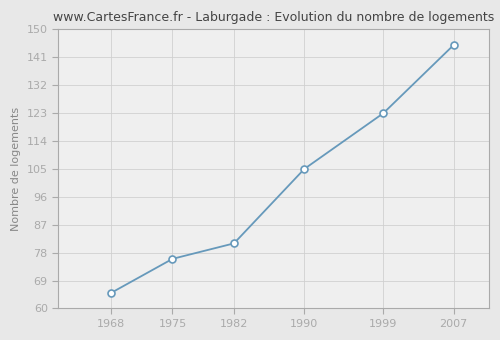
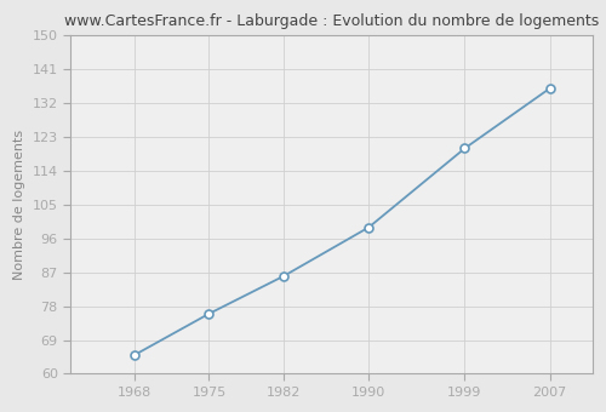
1982: 81 -> 86
1990: 105 -> 99
1999: 123 -> 120
2007: 145 -> 136
